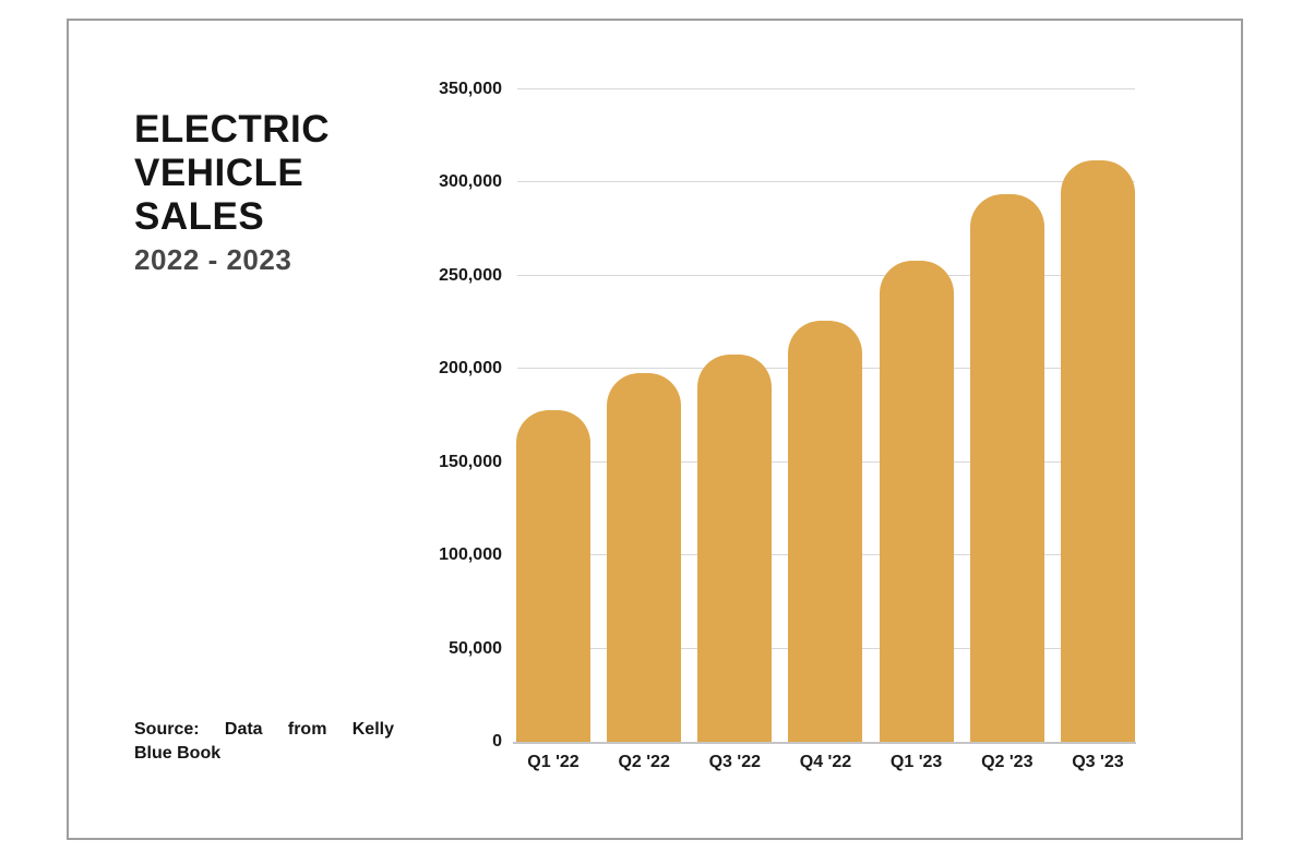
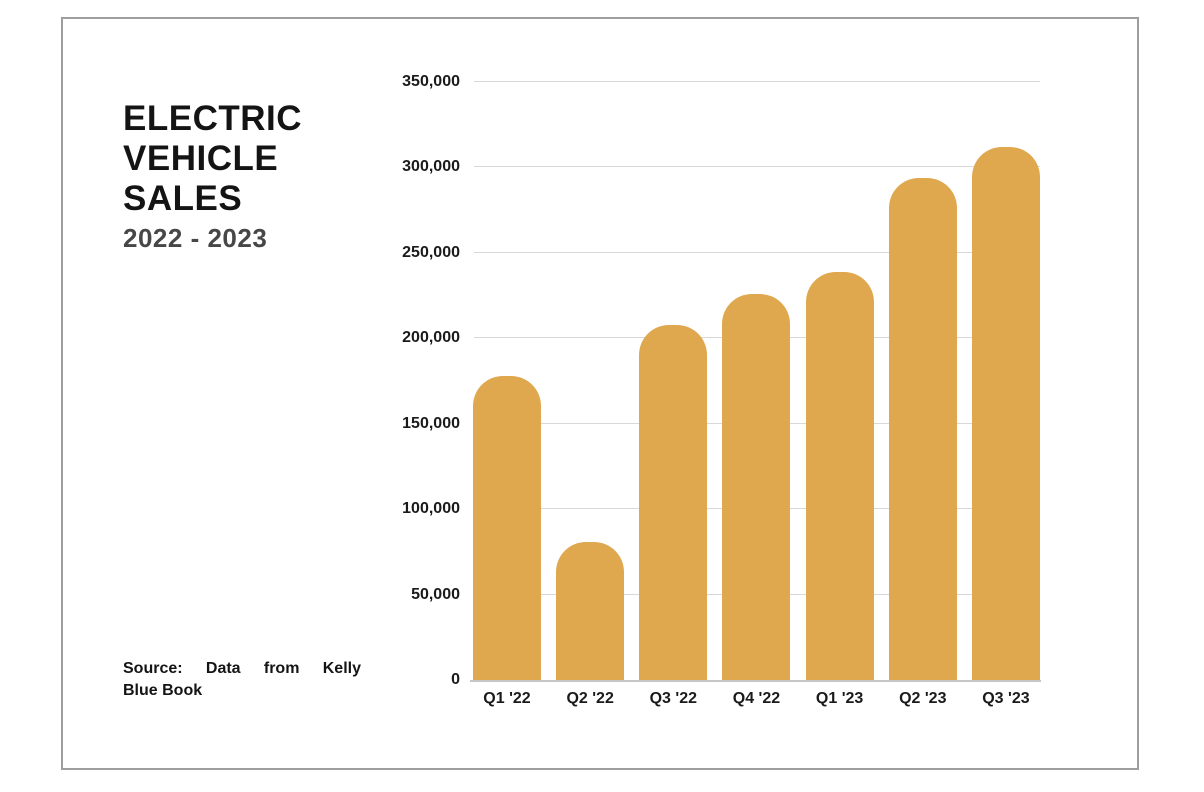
Q2 '22: 198000 -> 81000
Q1 '23: 258000 -> 239000
